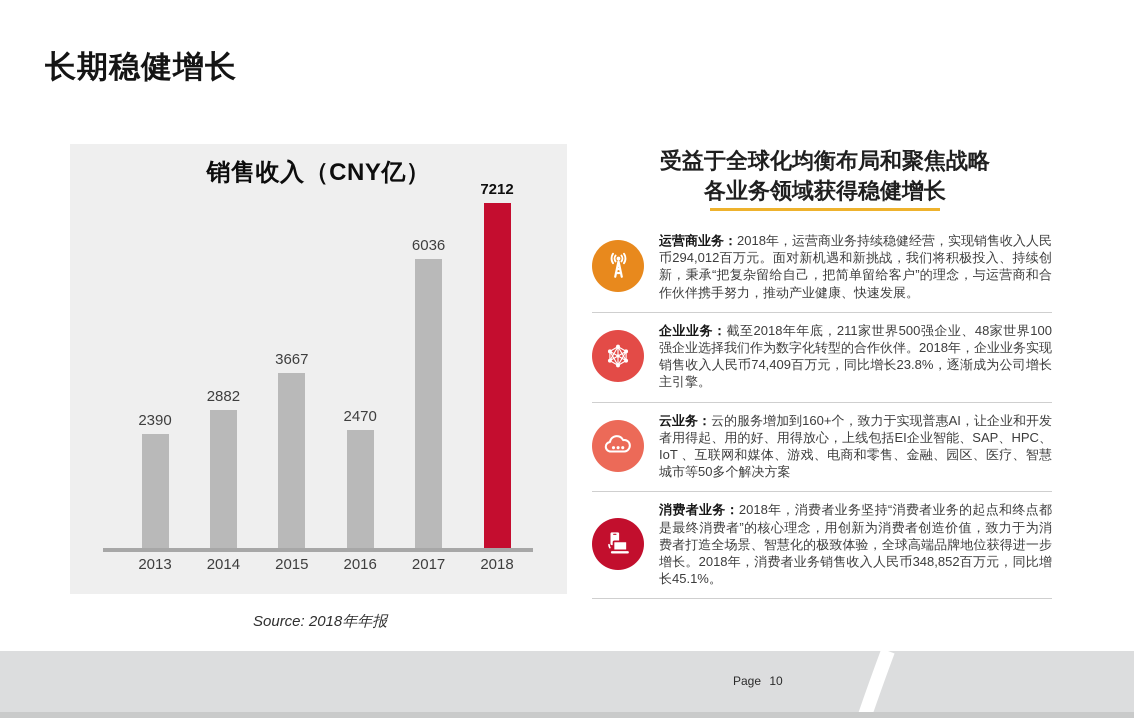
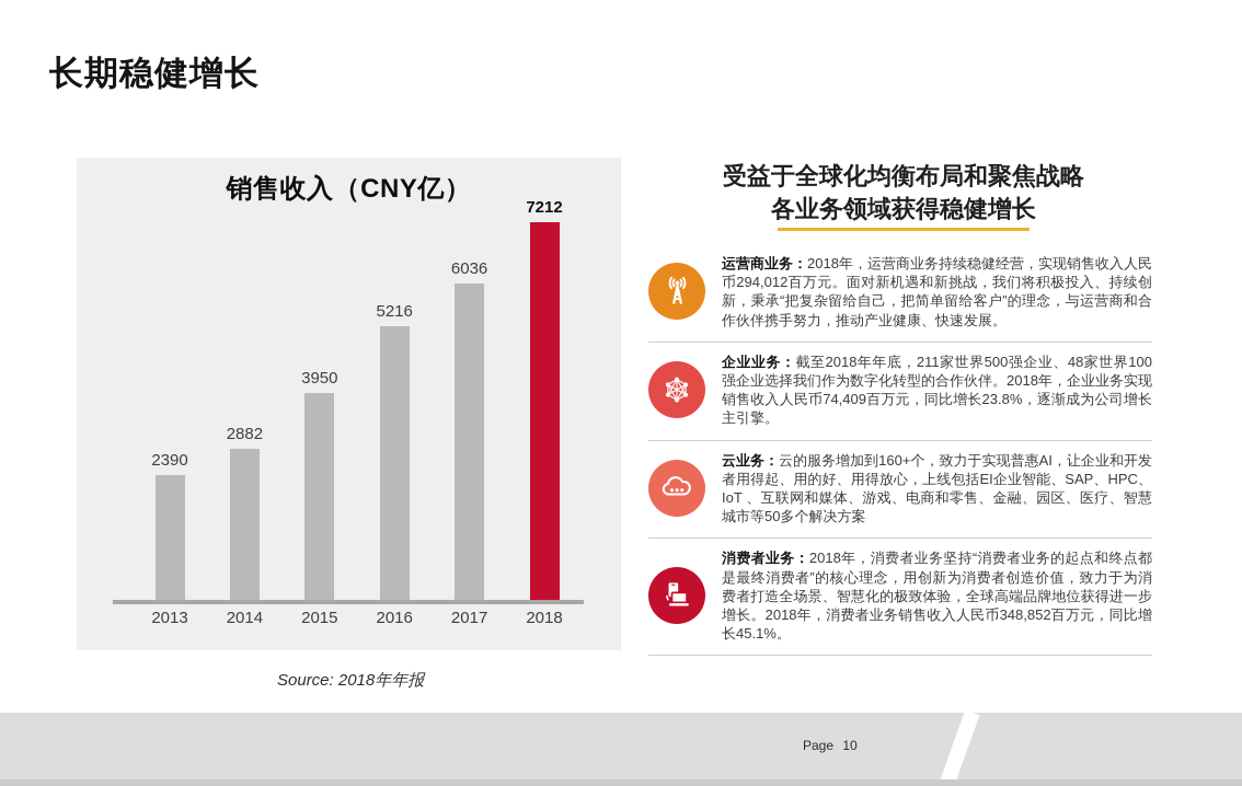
2015: 3667 -> 3950
2016: 2470 -> 5216
